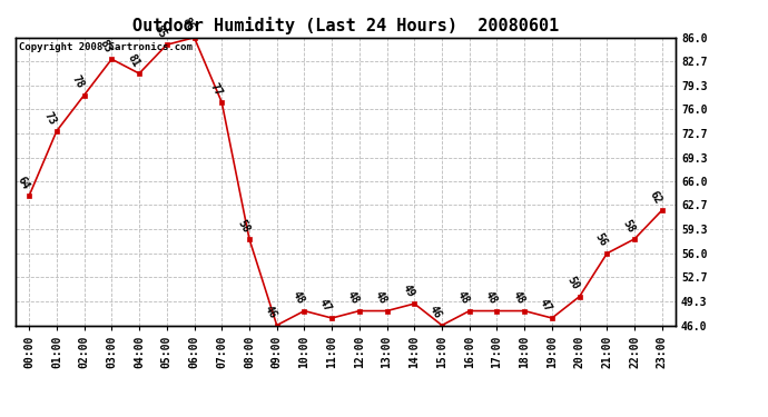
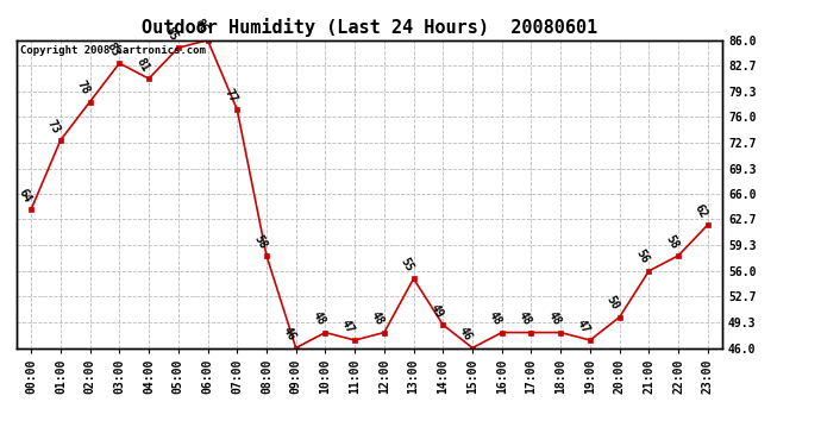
13:00: 48 -> 55
